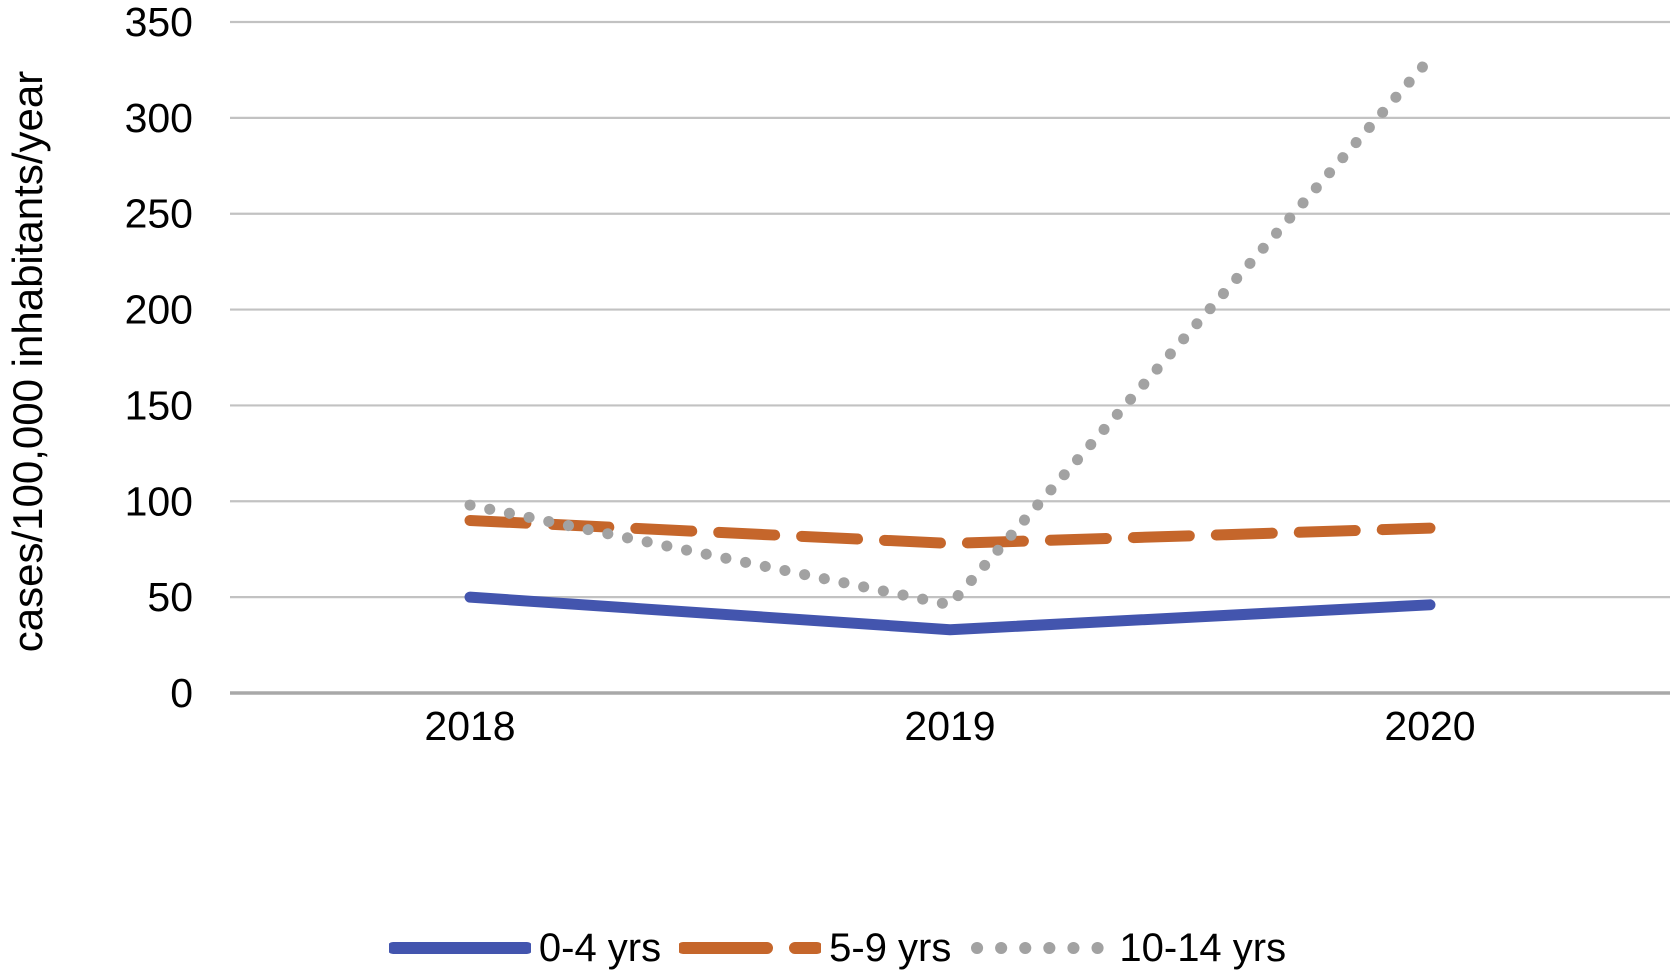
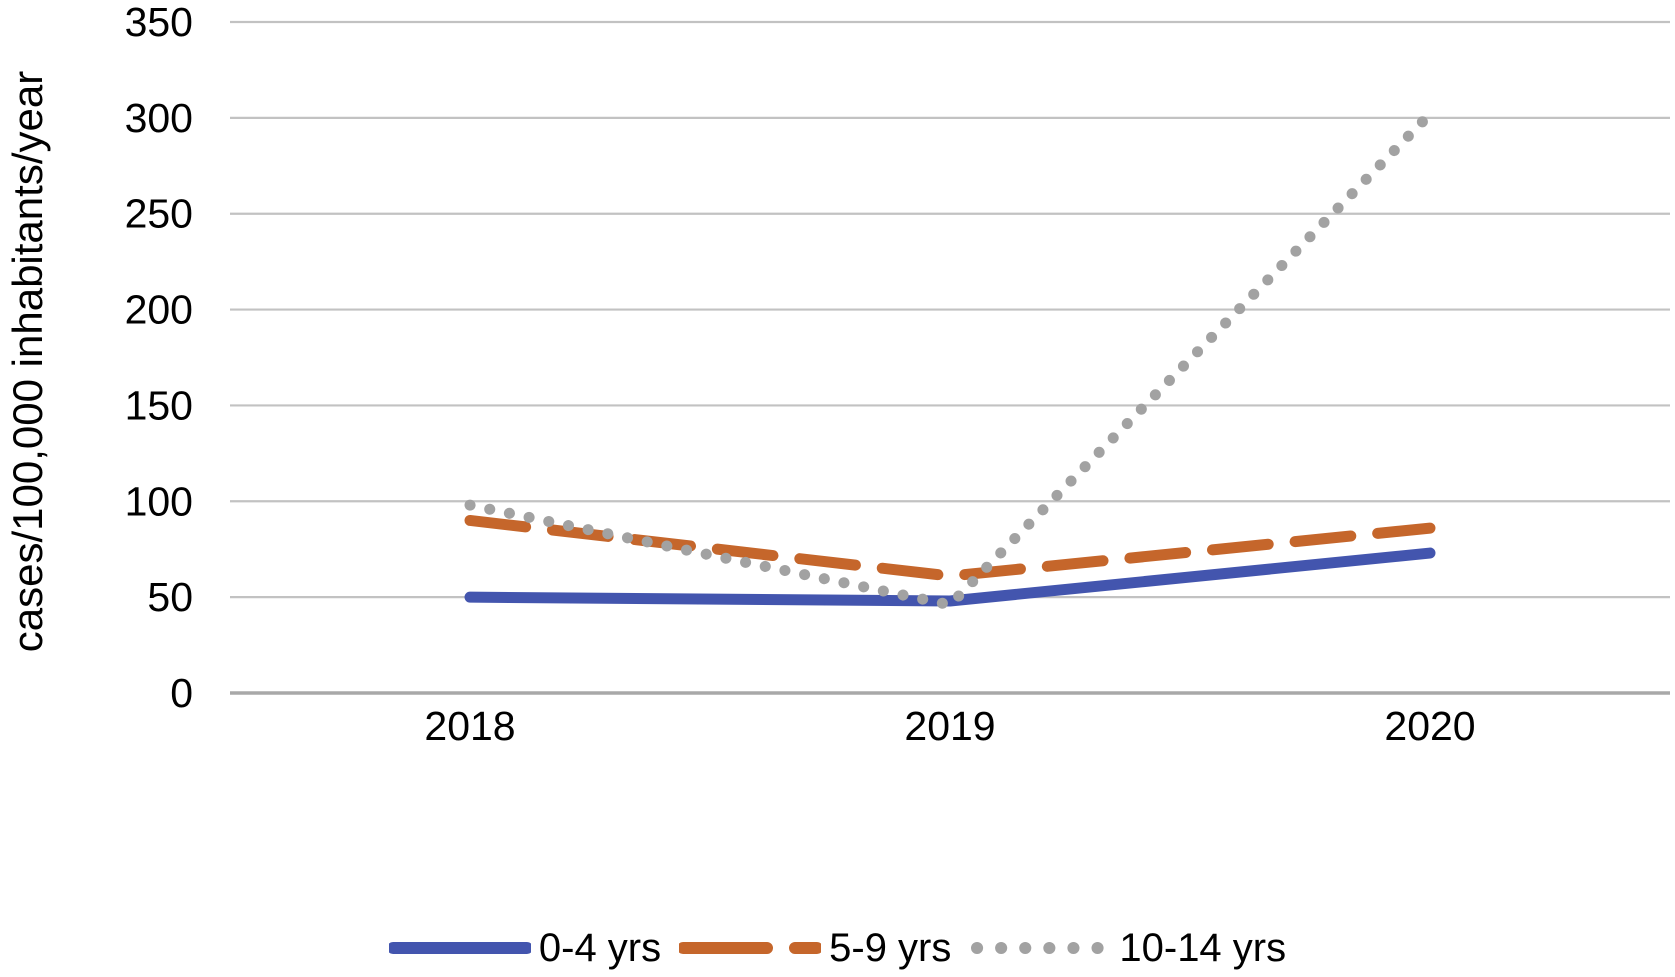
0-4 yrs/2019: 33 -> 48
5-9 yrs/2019: 78 -> 61
0-4 yrs/2020: 46 -> 73
10-14 yrs/2020: 331 -> 302
